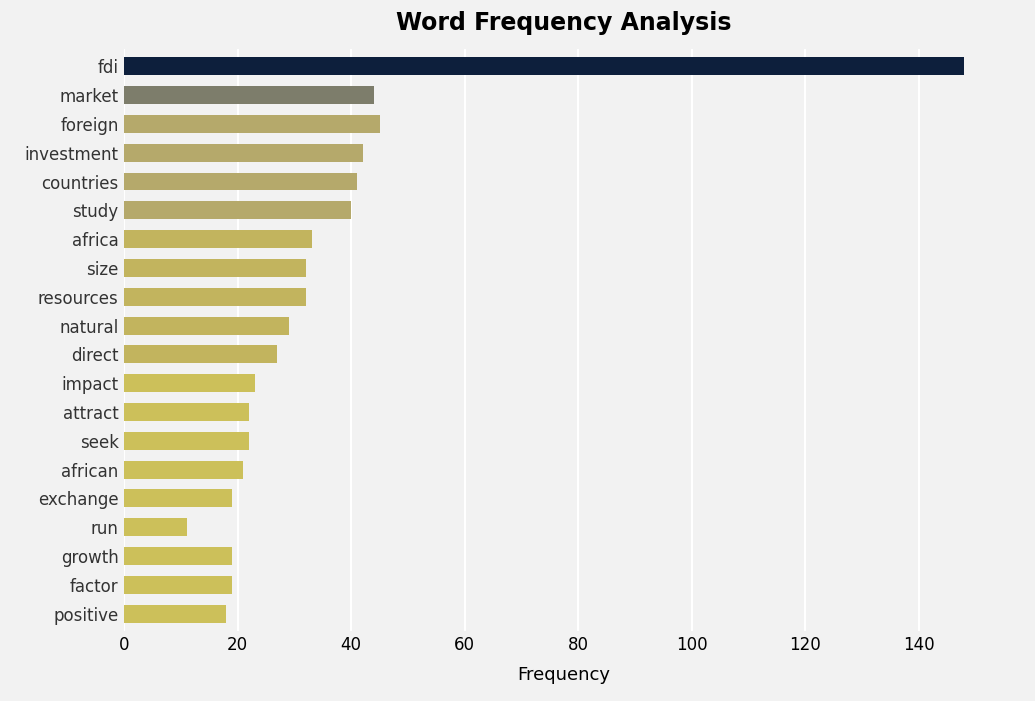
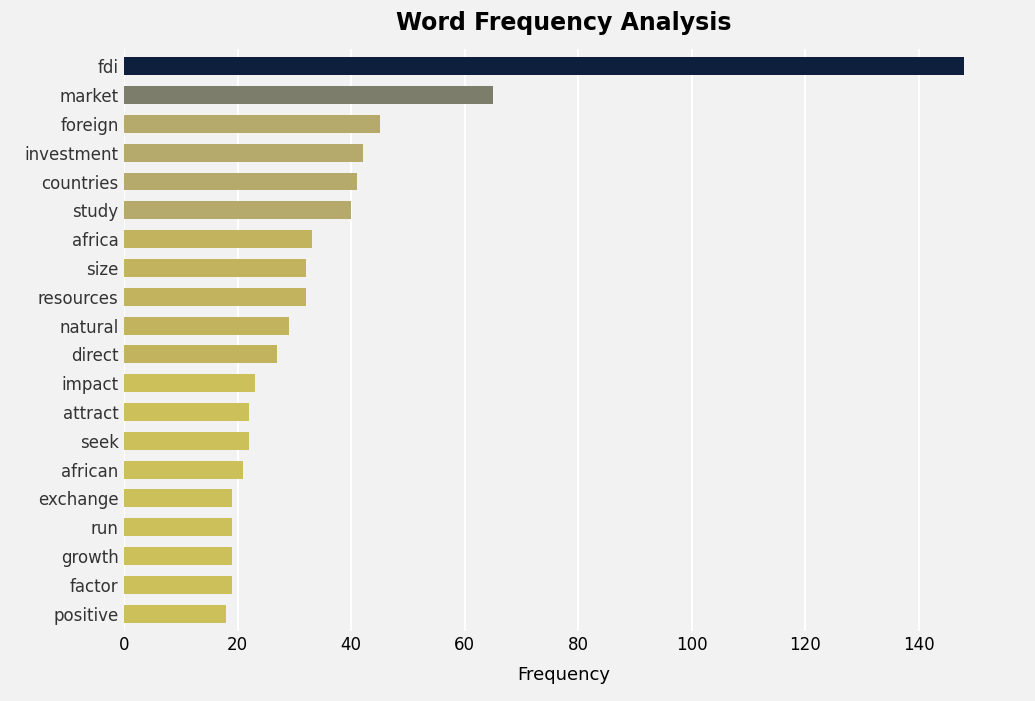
market: 44 -> 65
run: 11 -> 19
